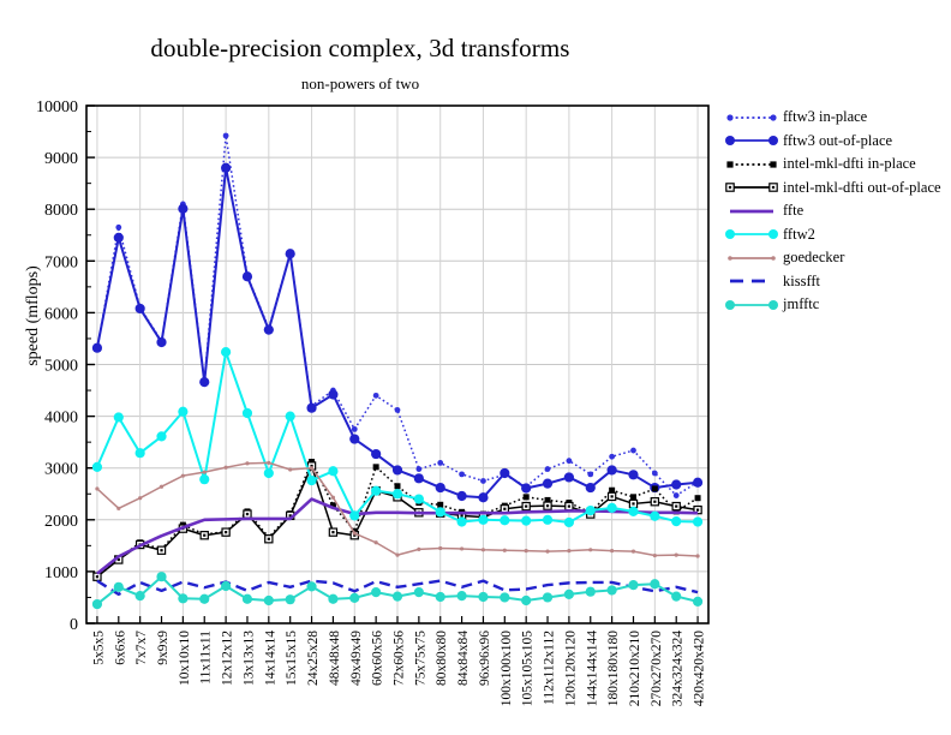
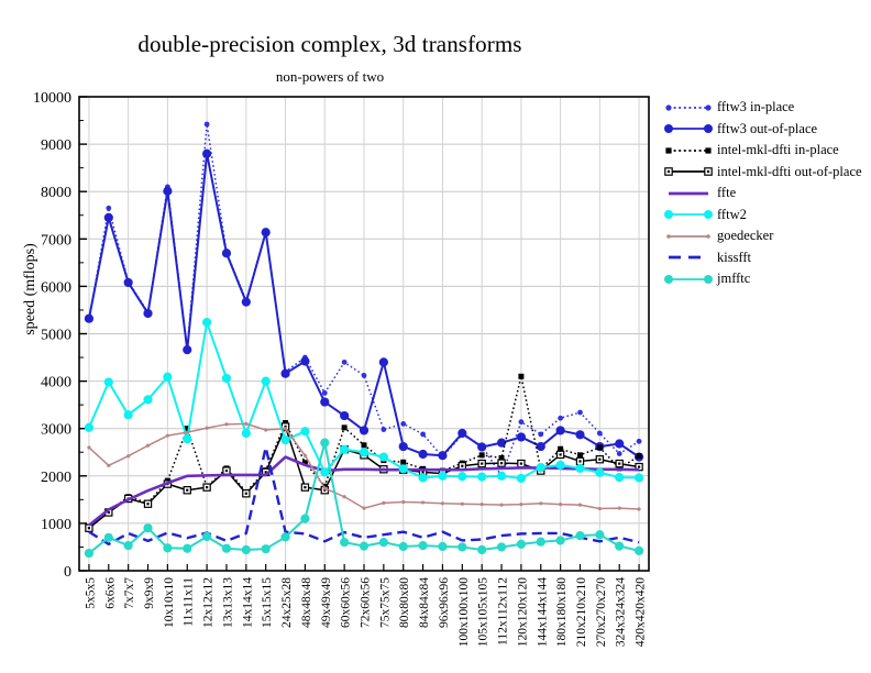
intel-mkl-dfti in-place/11x11x11: 1700 -> 3000
kissfft/15x15x15: 700 -> 2600
jmfftc/48x48x48: 500 -> 1100
jmfftc/49x49x49: 500 -> 2700
fftw3 out-of-place/75x75x75: 2800 -> 4400
fftw3 in-place/96x96x96: 2800 -> 2400
fftw3 in-place/112x112x112: 3000 -> 2000
intel-mkl-dfti in-place/120x120x120: 2300 -> 4100
fftw3 out-of-place/420x420x420: 2700 -> 2400
